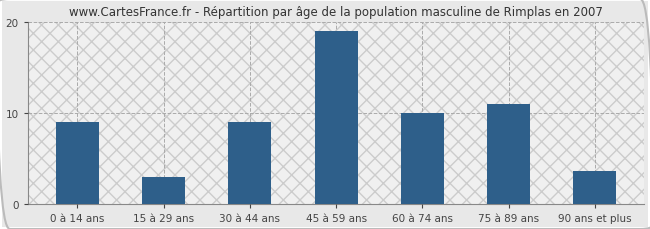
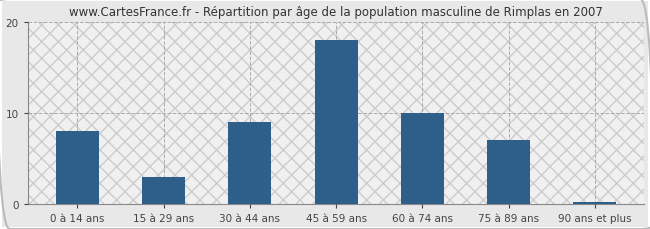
0 à 14 ans: 9.0 -> 8.0
45 à 59 ans: 19.0 -> 18.0
75 à 89 ans: 11.0 -> 7.0
90 ans et plus: 3.6 -> 0.3
